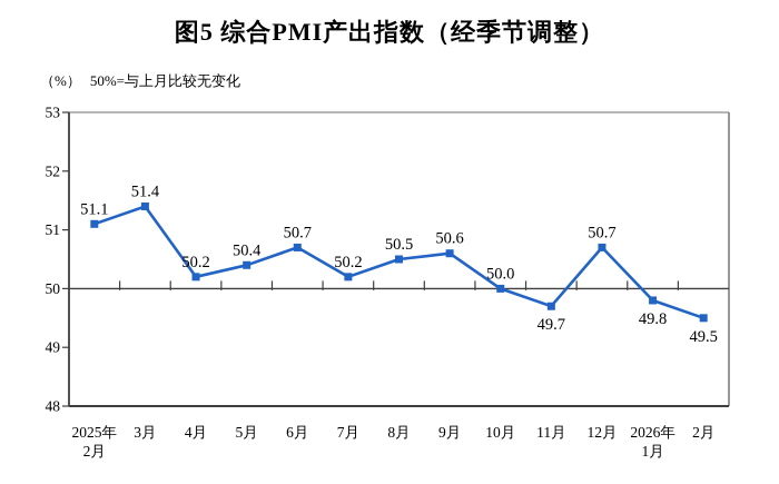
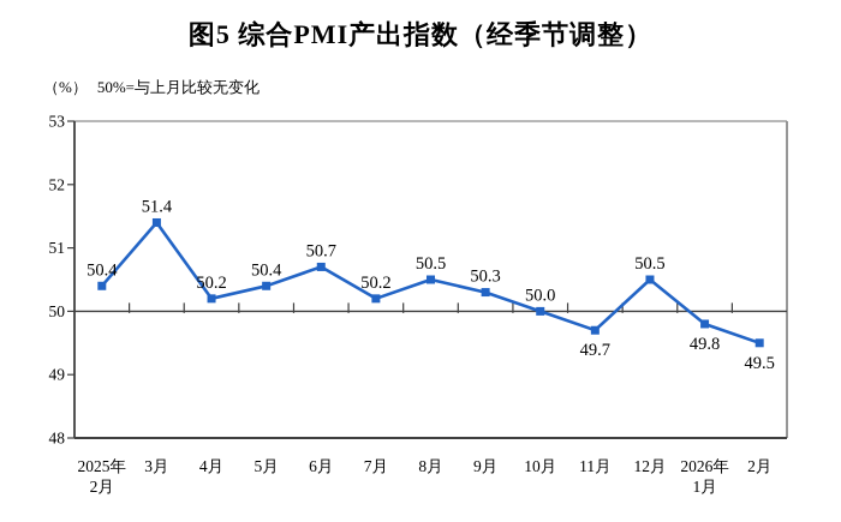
2025年2月: 51.1 -> 50.4
9月: 50.6 -> 50.3
12月: 50.7 -> 50.5
